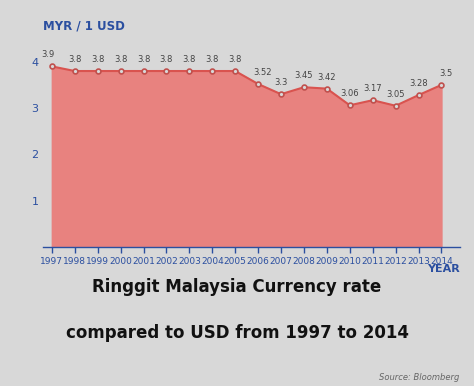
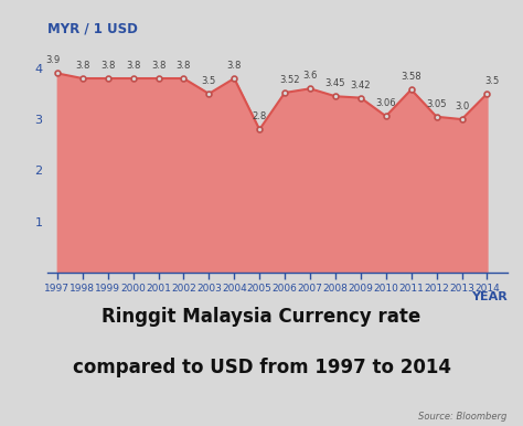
2003: 3.8 -> 3.5
2005: 3.8 -> 2.8
2007: 3.3 -> 3.6
2011: 3.17 -> 3.58
2013: 3.28 -> 3.0
